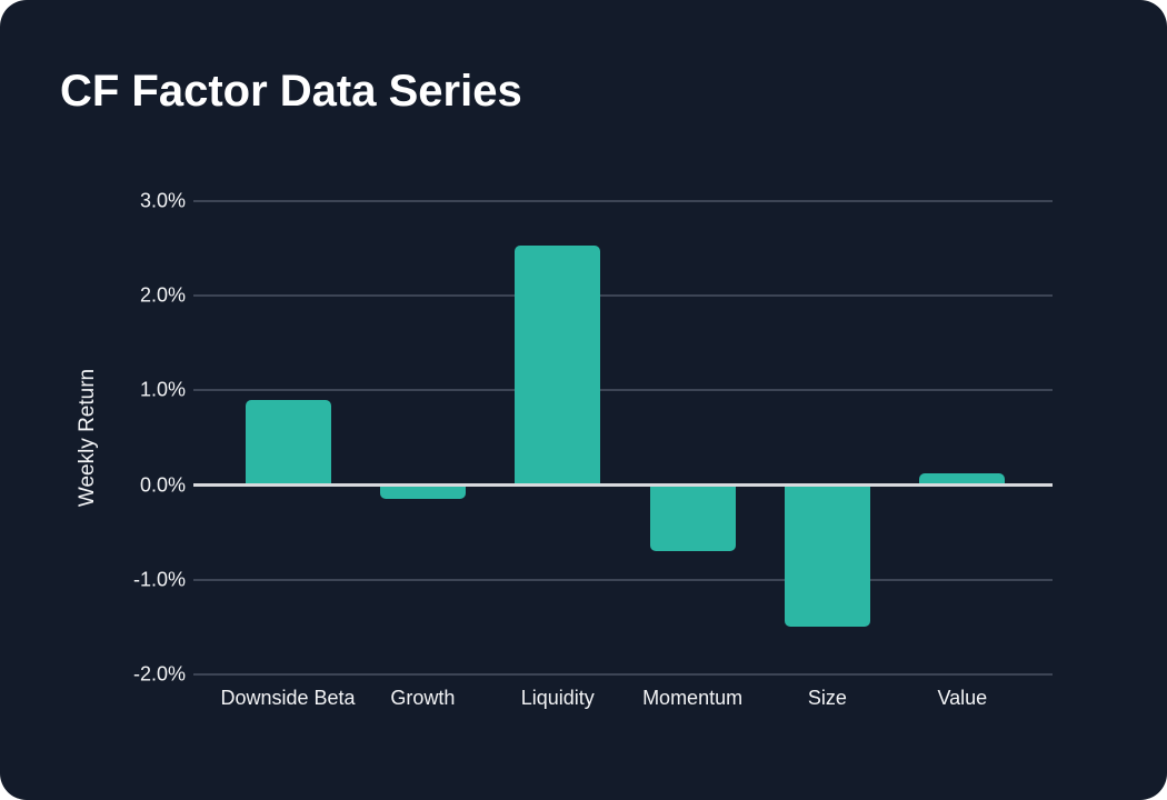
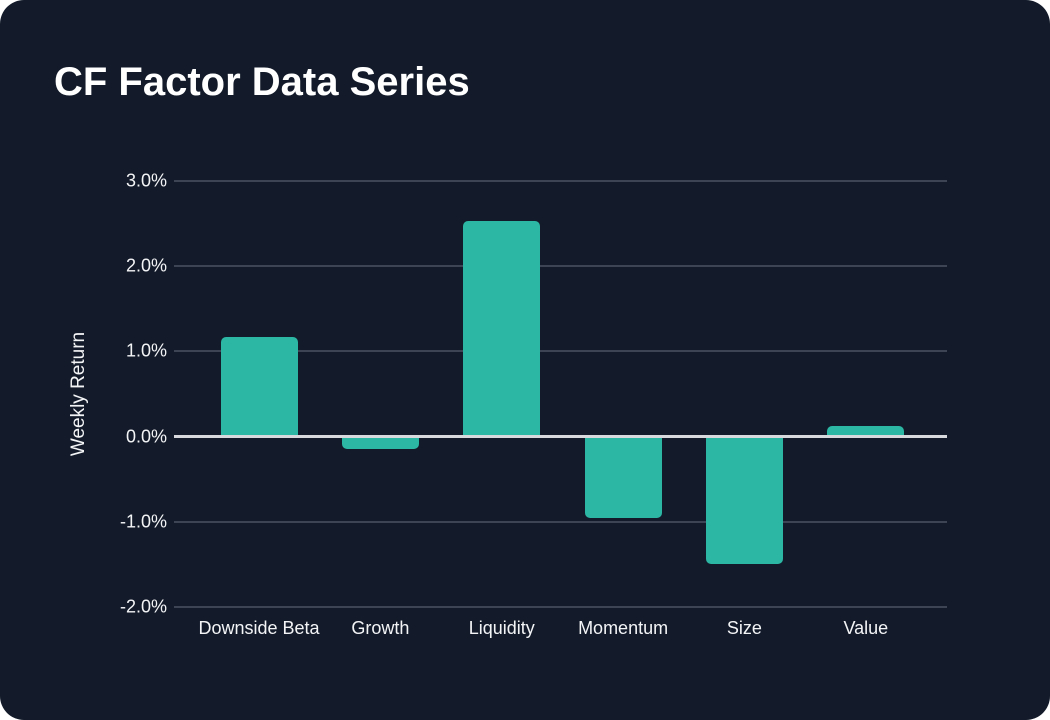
Downside Beta: 0.9% -> 1.2%
Momentum: -0.7% -> -0.9%
